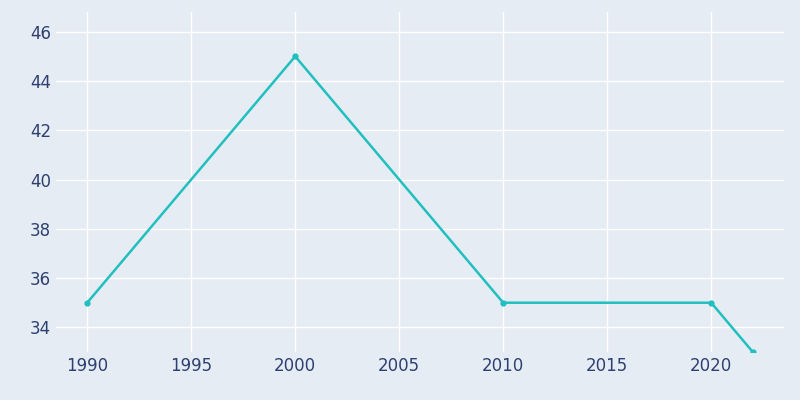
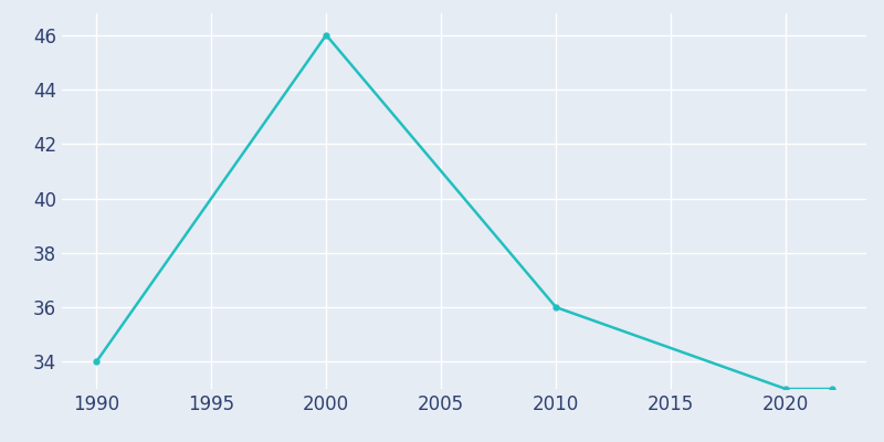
1990: 35 -> 34
2000: 45 -> 46
2010: 35 -> 36
2020: 35 -> 33
